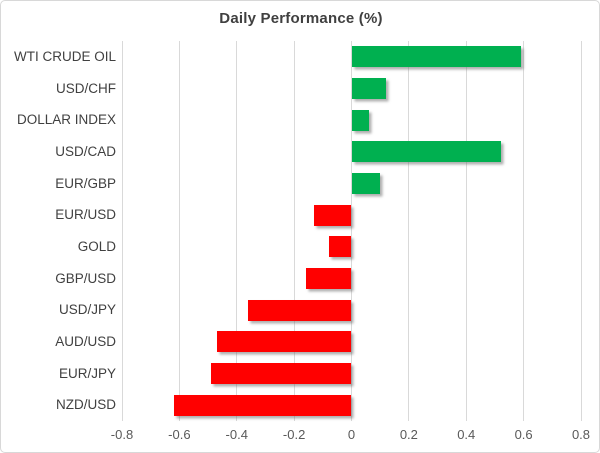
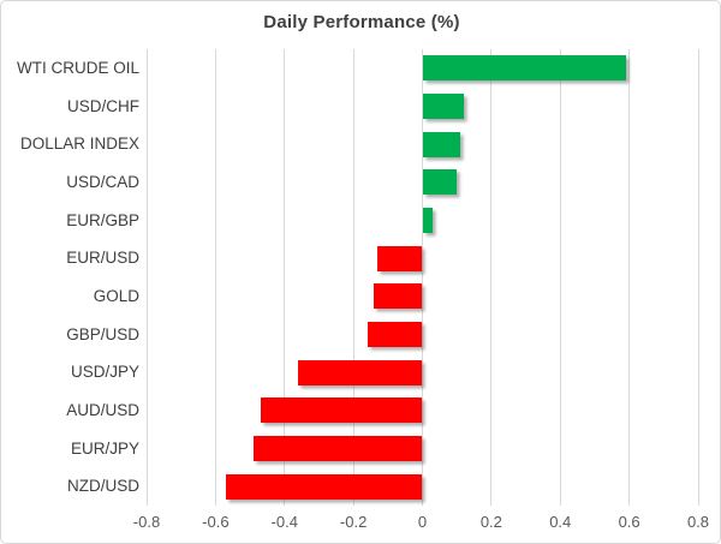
DOLLAR INDEX: 0.06 -> 0.11
USD/CAD: 0.52 -> 0.10
EUR/GBP: 0.10 -> 0.03
GOLD: -0.08 -> -0.14
NZD/USD: -0.62 -> -0.57
